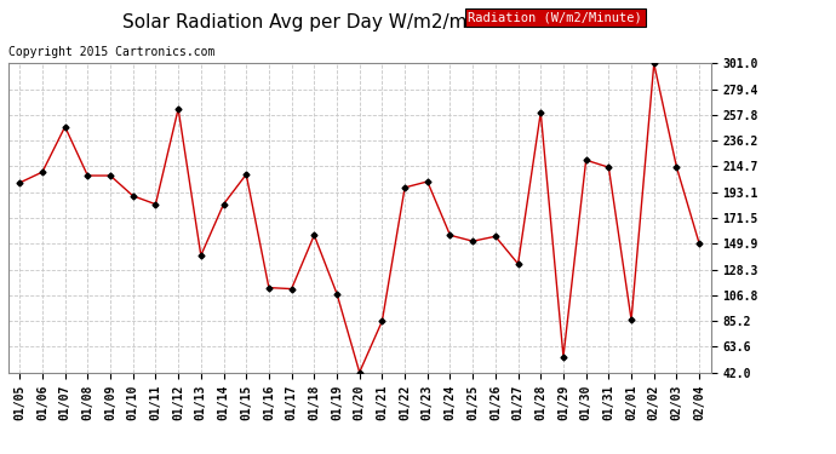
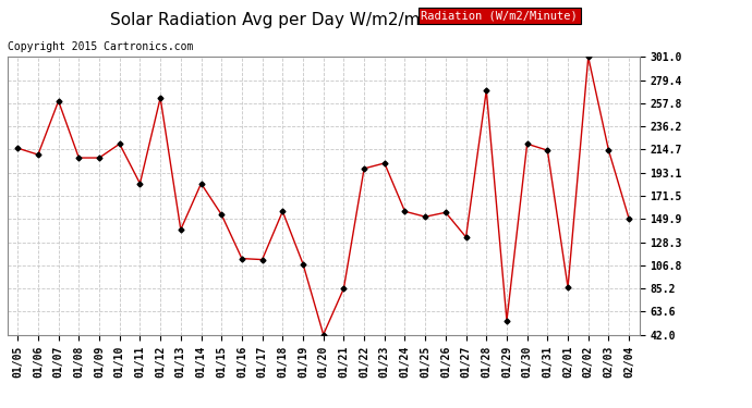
01/05: 201 -> 216
01/07: 248 -> 260
01/10: 190 -> 220
01/15: 208 -> 154
01/28: 260 -> 270
